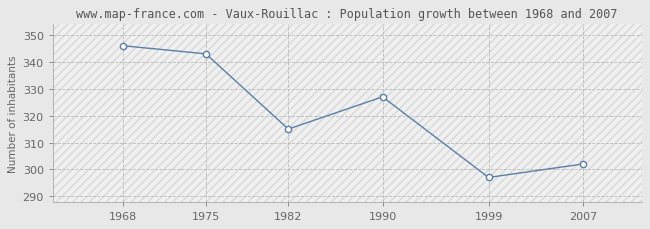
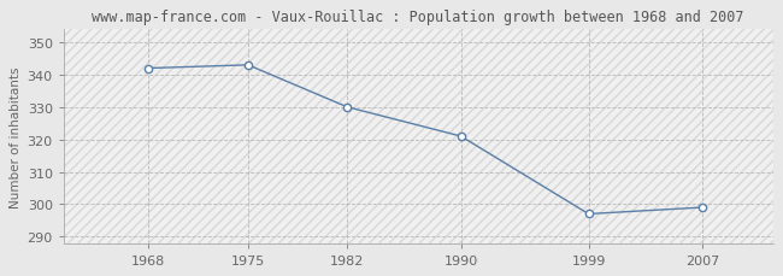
1968: 346 -> 342
1982: 315 -> 330
1990: 327 -> 321
2007: 302 -> 299
